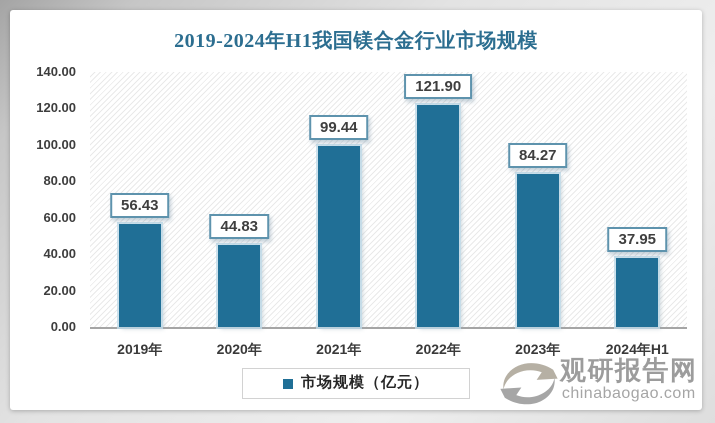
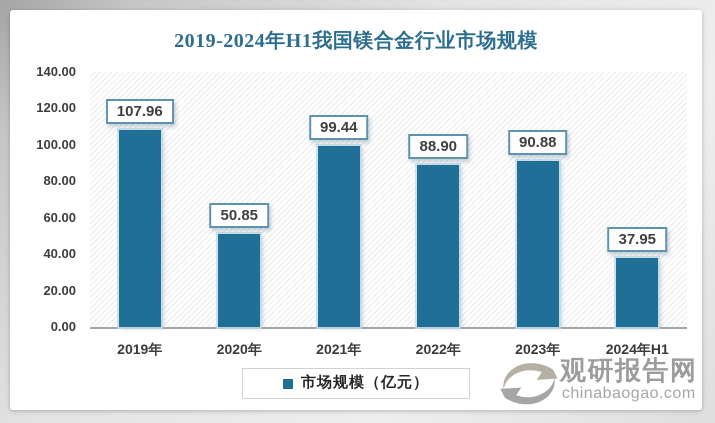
2019年: 56.43 -> 107.96
2020年: 44.83 -> 50.85
2022年: 121.90 -> 88.90
2023年: 84.27 -> 90.88
